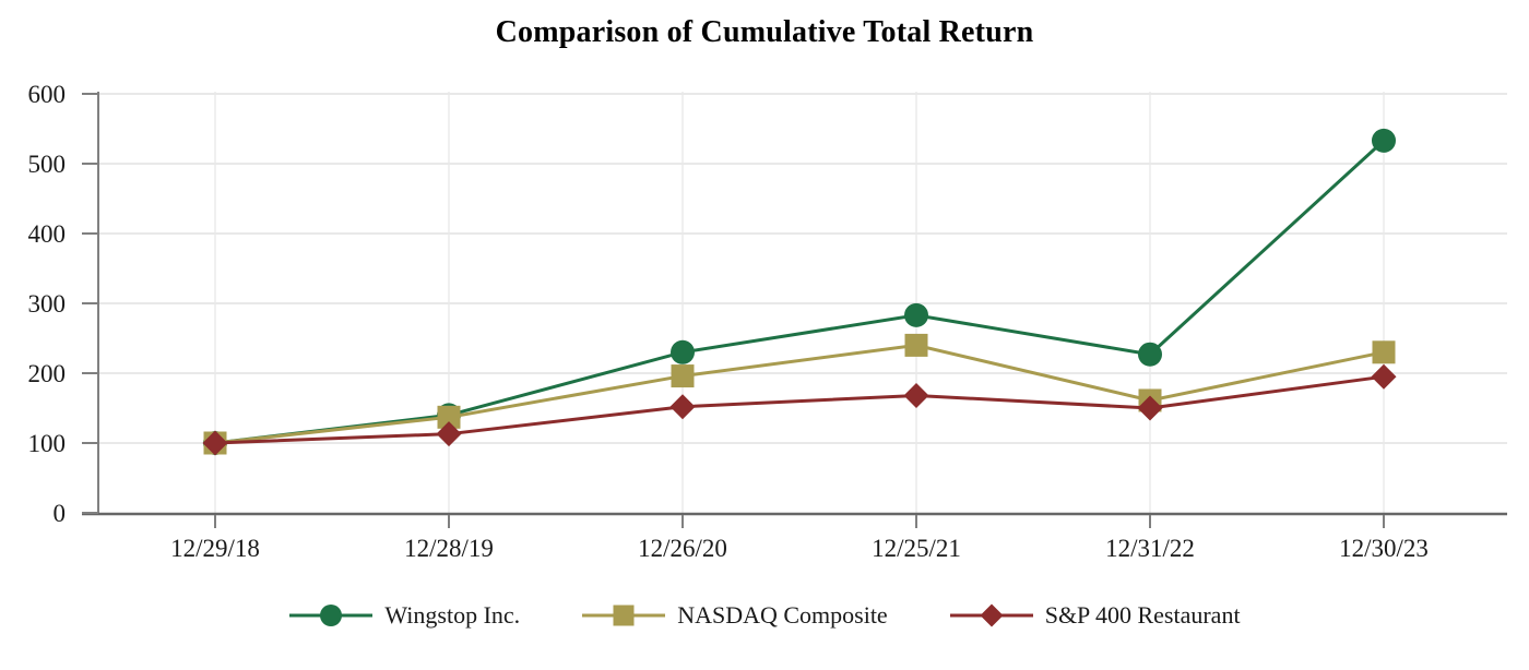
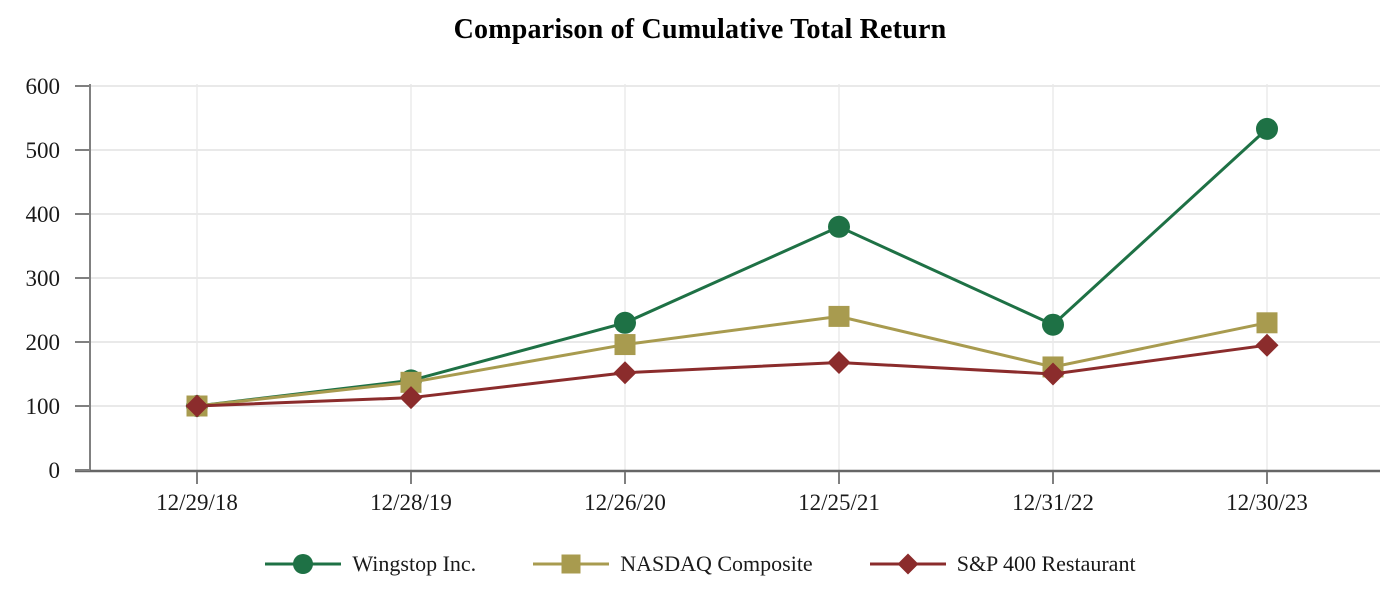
Wingstop Inc./12/25/21: 280 -> 380
